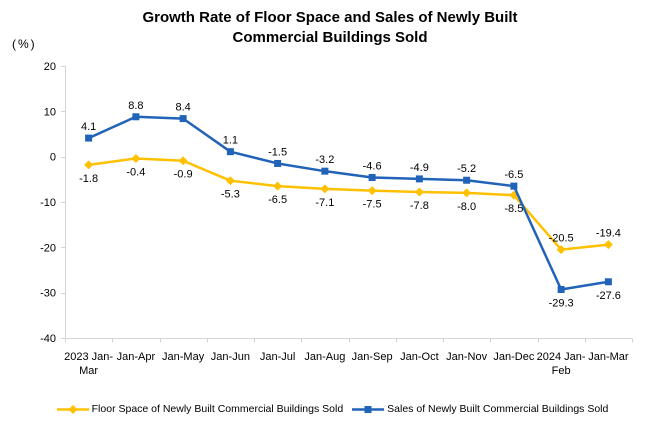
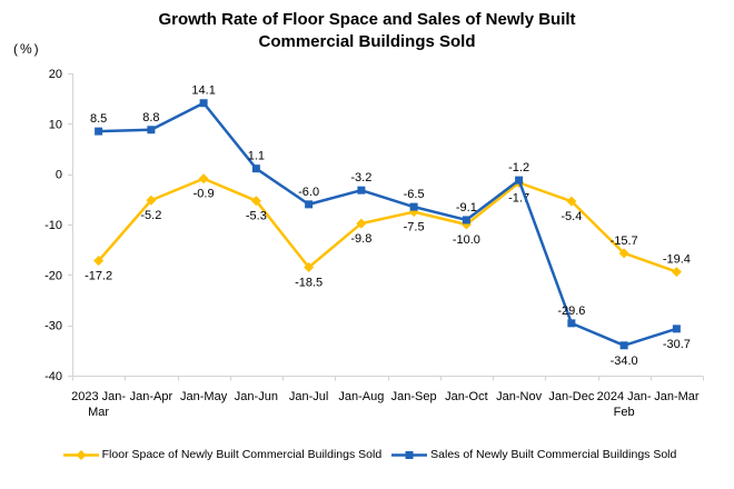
Floor Space of Newly Built Commercial Buildings Sold/2023 Jan- Mar: -1.8 -> -17.2
Sales of Newly Built Commercial Buildings Sold/2023 Jan- Mar: 4.1 -> 8.5
Floor Space of Newly Built Commercial Buildings Sold/Jan-Apr: -0.4 -> -5.2
Sales of Newly Built Commercial Buildings Sold/Jan-May: 8.4 -> 14.1
Floor Space of Newly Built Commercial Buildings Sold/Jan-Jul: -6.5 -> -18.5
Sales of Newly Built Commercial Buildings Sold/Jan-Jul: -1.5 -> -6.0
Floor Space of Newly Built Commercial Buildings Sold/Jan-Aug: -7.1 -> -9.8
Sales of Newly Built Commercial Buildings Sold/Jan-Sep: -4.6 -> -6.5
Floor Space of Newly Built Commercial Buildings Sold/Jan-Oct: -7.8 -> -10.0
Sales of Newly Built Commercial Buildings Sold/Jan-Oct: -4.9 -> -9.1
Floor Space of Newly Built Commercial Buildings Sold/Jan-Nov: -8.0 -> -1.7
Sales of Newly Built Commercial Buildings Sold/Jan-Nov: -5.2 -> -1.2
Floor Space of Newly Built Commercial Buildings Sold/Jan-Dec: -8.5 -> -5.4
Sales of Newly Built Commercial Buildings Sold/Jan-Dec: -6.5 -> -29.6
Floor Space of Newly Built Commercial Buildings Sold/2024 Jan- Feb: -20.5 -> -15.7
Sales of Newly Built Commercial Buildings Sold/2024 Jan- Feb: -29.3 -> -34.0
Sales of Newly Built Commercial Buildings Sold/Jan-Mar: -27.6 -> -30.7
